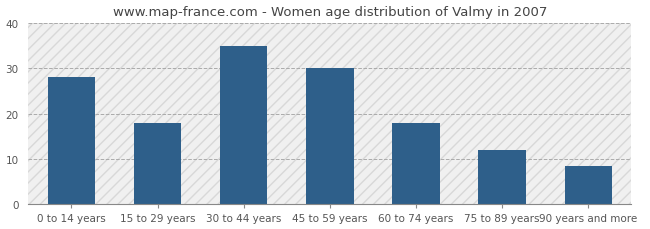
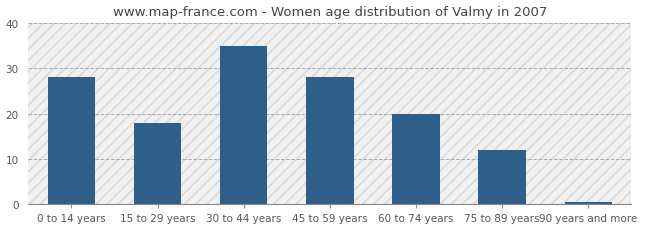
45 to 59 years: 30.0 -> 28.0
60 to 74 years: 18.0 -> 20.0
90 years and more: 8.5 -> 0.5
